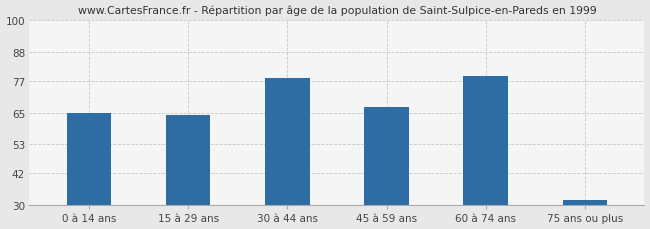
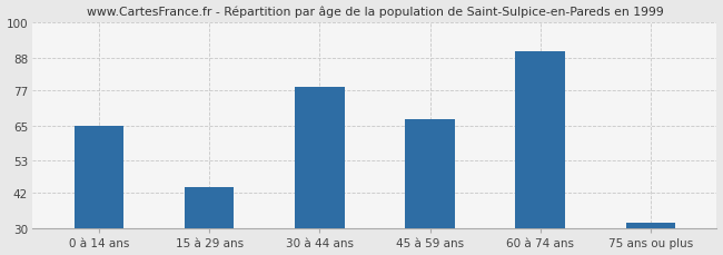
15 à 29 ans: 64 -> 44
60 à 74 ans: 79 -> 90
